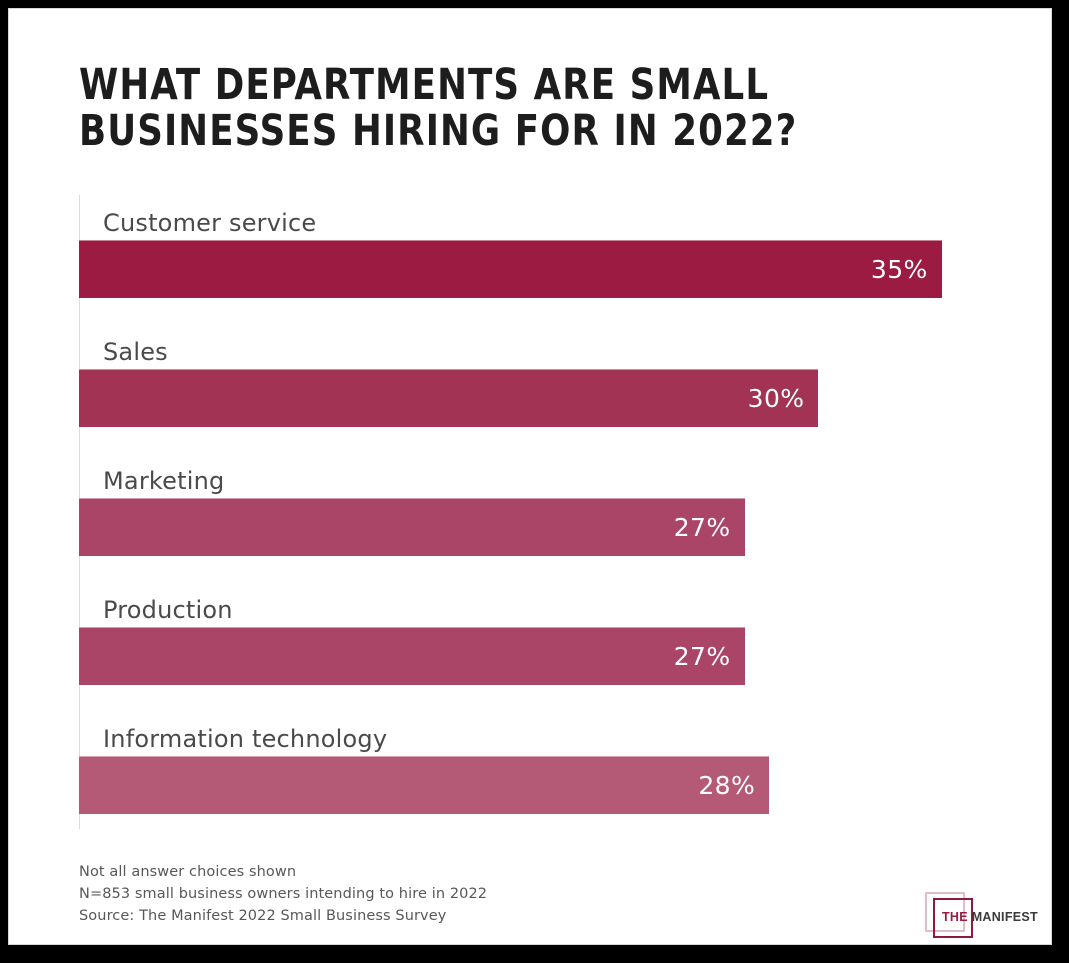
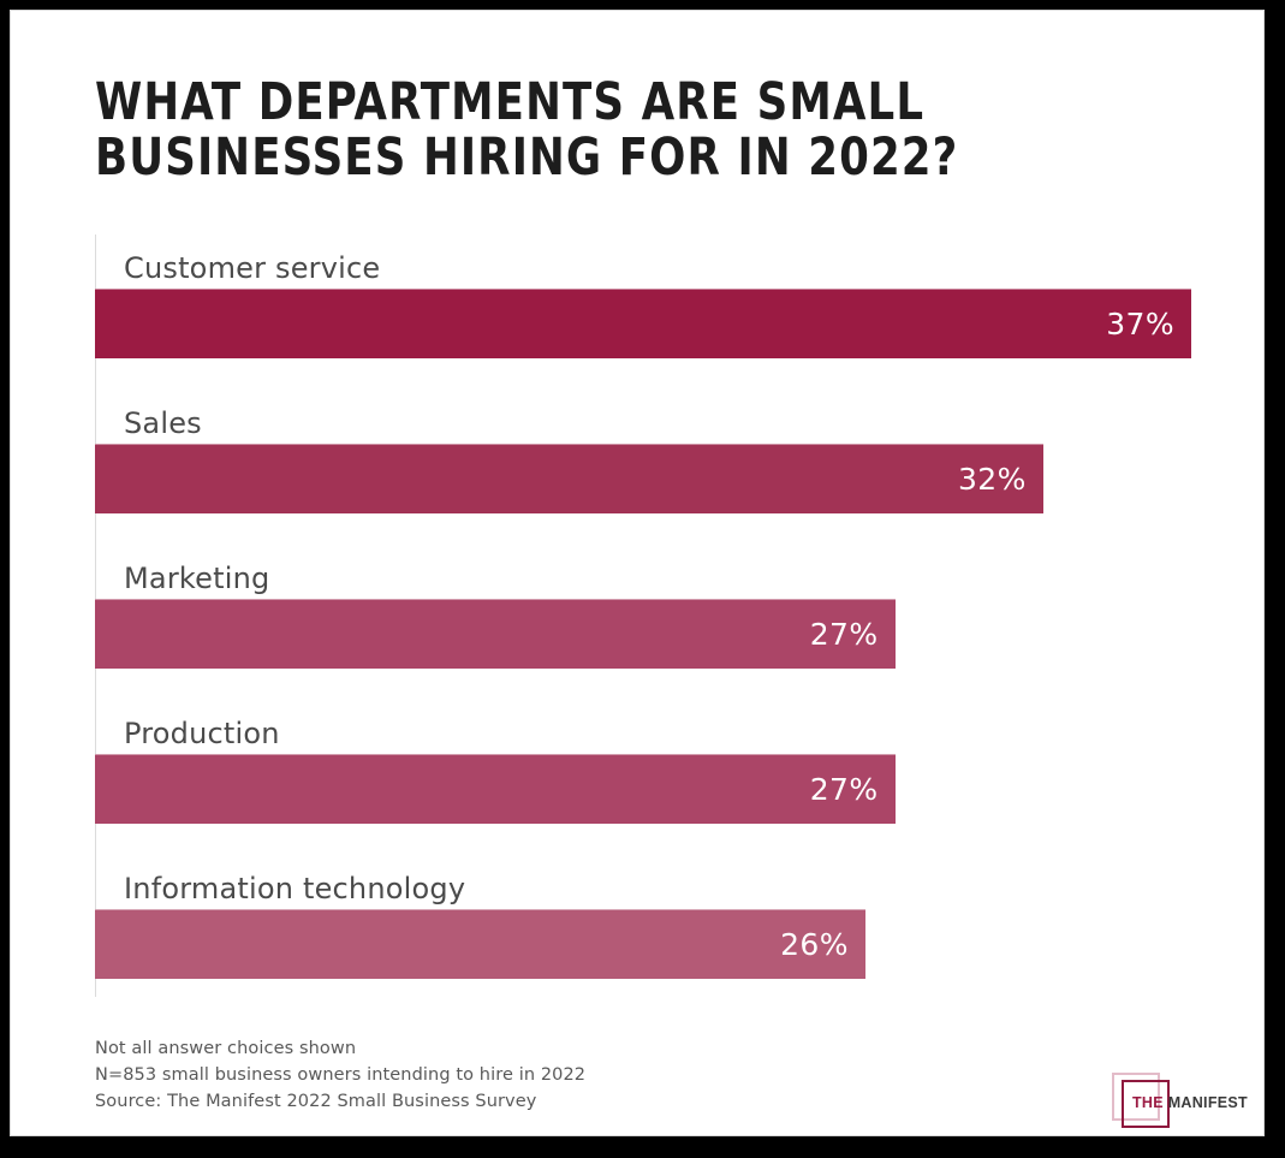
Customer service: 35% -> 37%
Sales: 30% -> 32%
Information technology: 28% -> 26%
